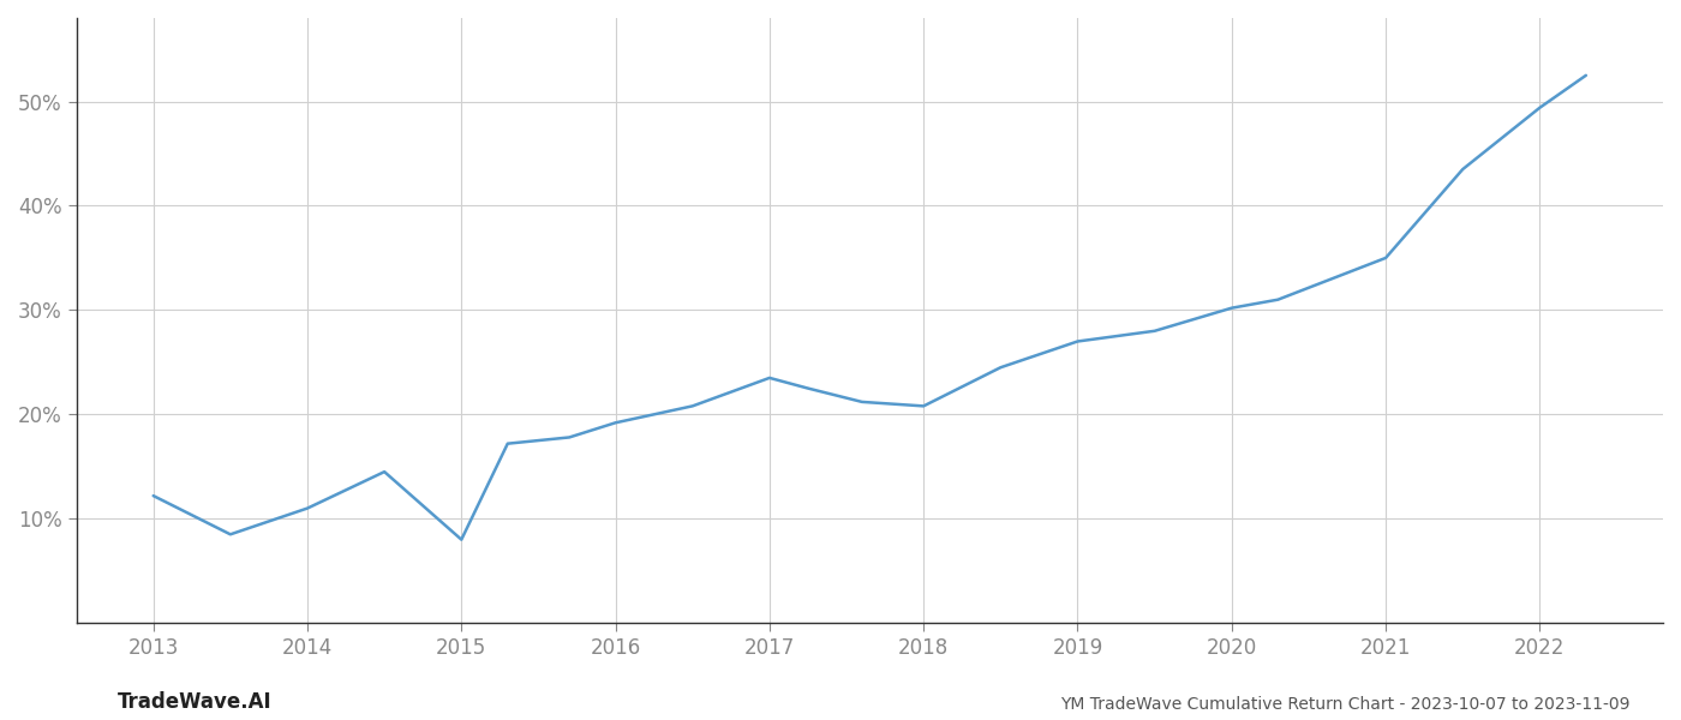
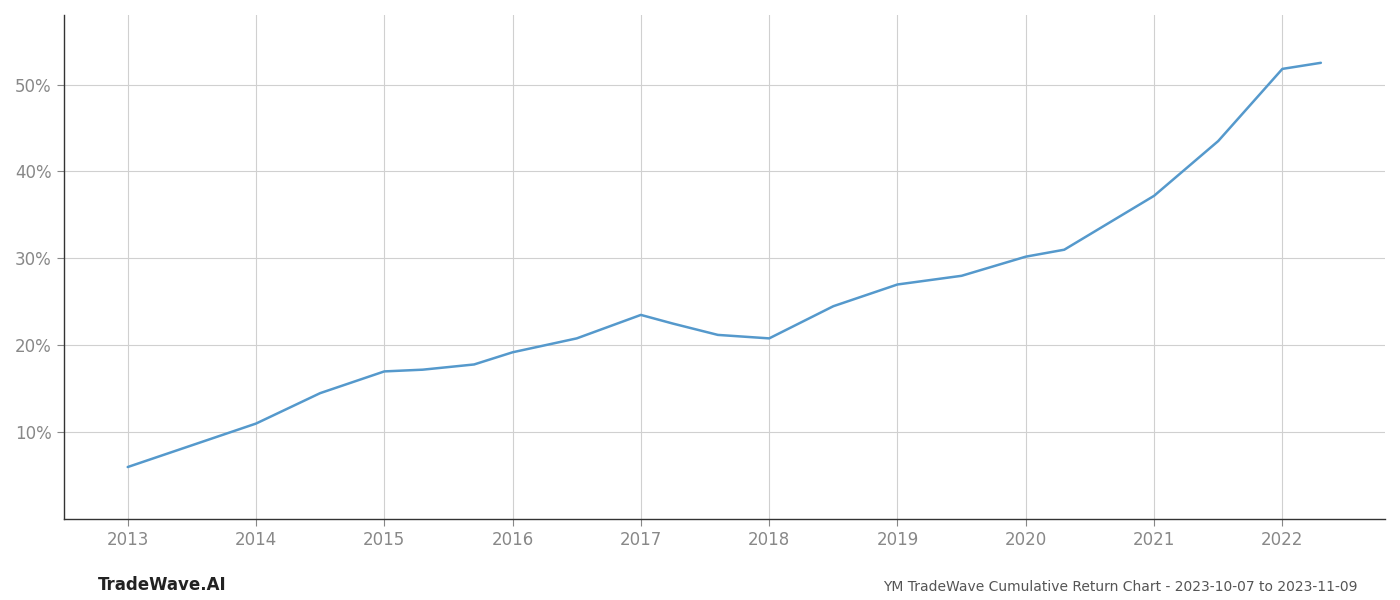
2013: 12.2% -> 6.0%
2015: 8.0% -> 17.0%
2021: 35.0% -> 37.2%
2022: 49.4% -> 51.8%
